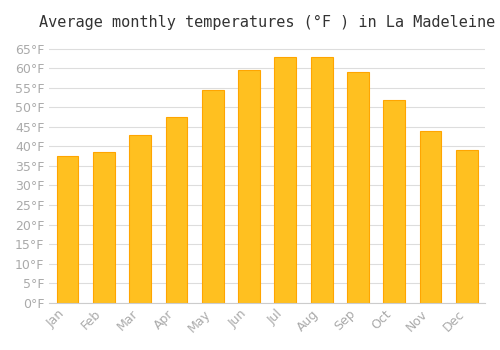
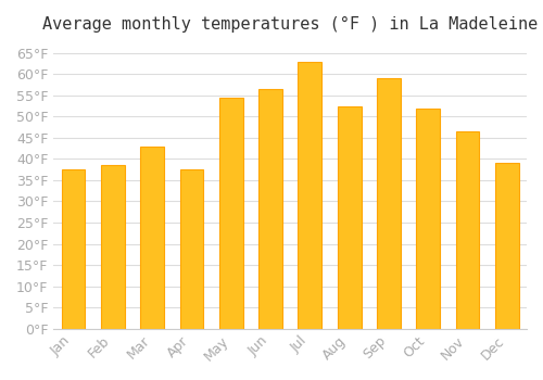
Apr: 47.5°F -> 37.5°F
Jun: 59.5°F -> 56.5°F
Aug: 63.0°F -> 52.5°F
Nov: 44.0°F -> 46.5°F
